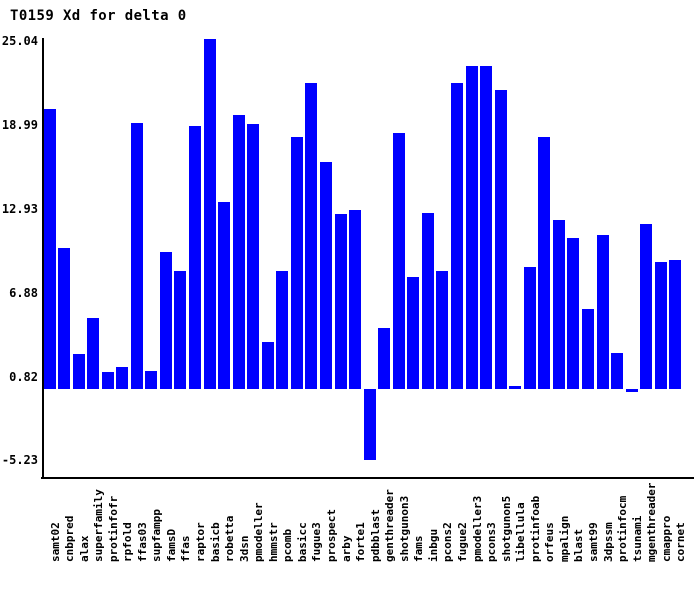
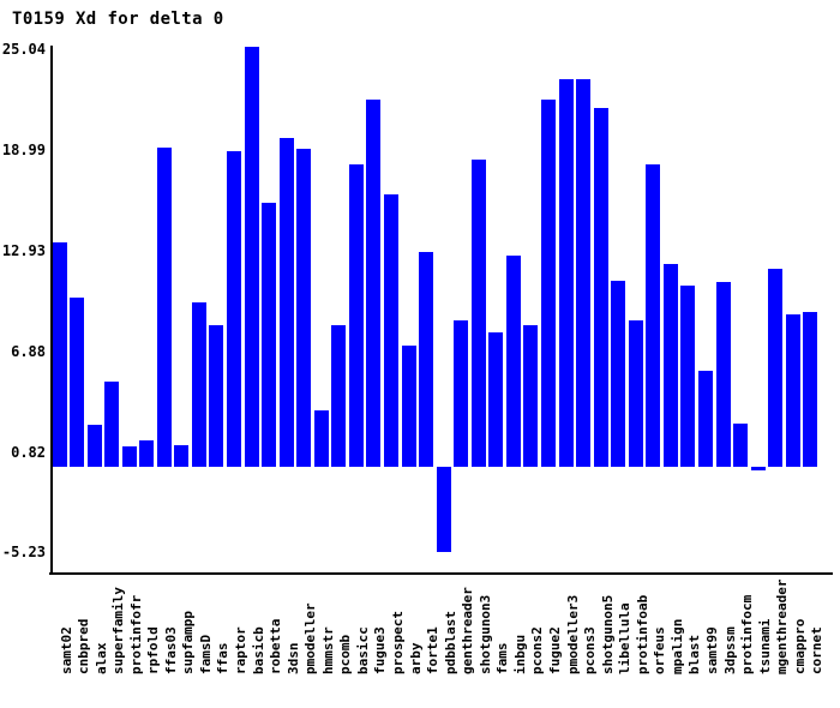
samt02: 20.2 -> 13.5
robetta: 13.5 -> 15.9
arby: 12.6 -> 7.3
genthreader: 4.4 -> 8.8
libellula: 0.2 -> 11.2
